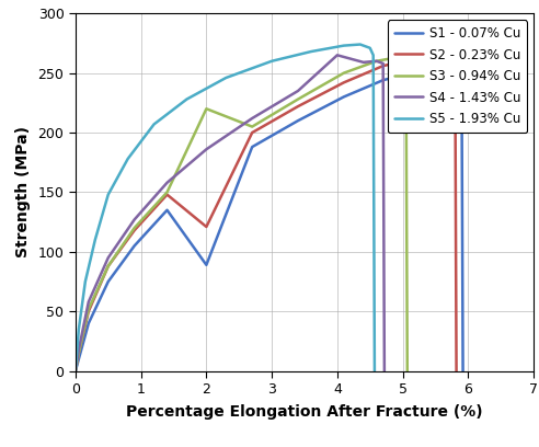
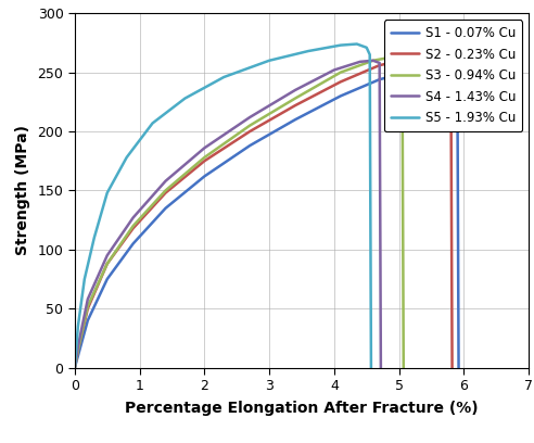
S1 - 0.07% Cu/2: 89 -> 162
S2 - 0.23% Cu/2: 121 -> 175
S3 - 0.94% Cu/2: 220 -> 178
S4 - 1.43% Cu/4: 265 -> 252
